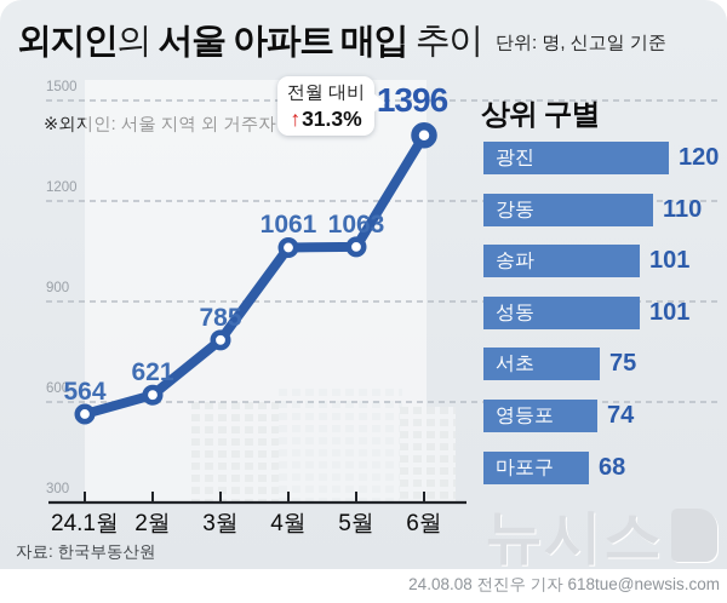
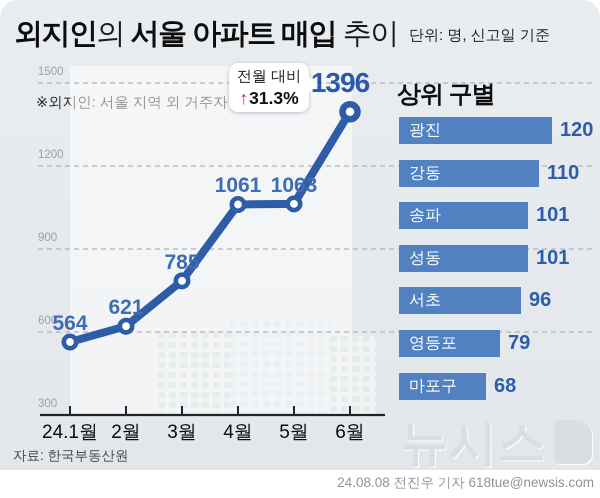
상위 구별/서초: 75 -> 96
상위 구별/영등포: 74 -> 79
